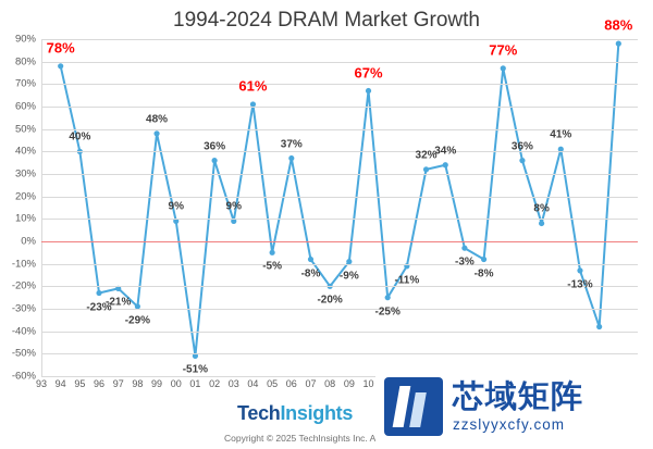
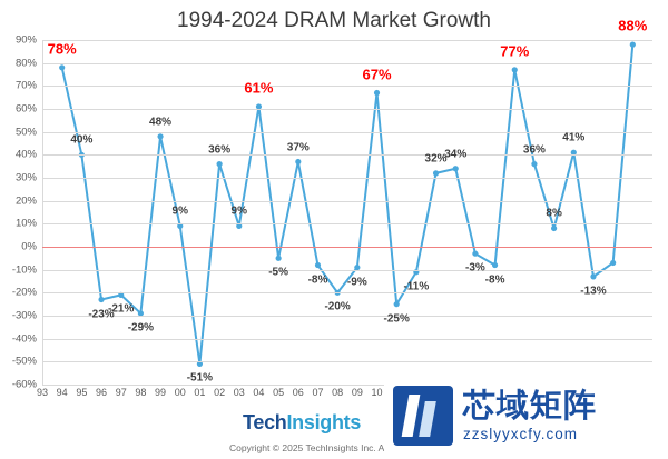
22: -38% -> -7%
